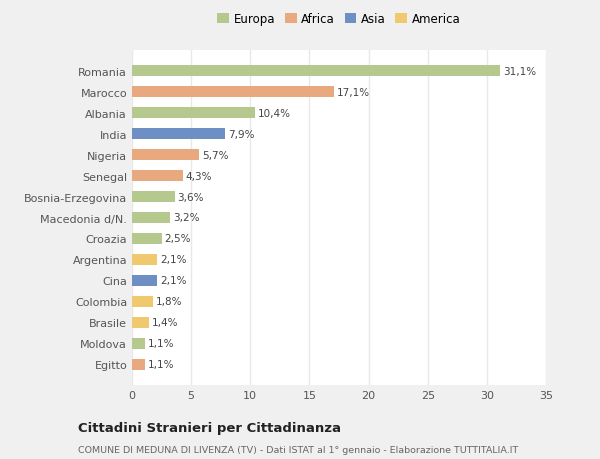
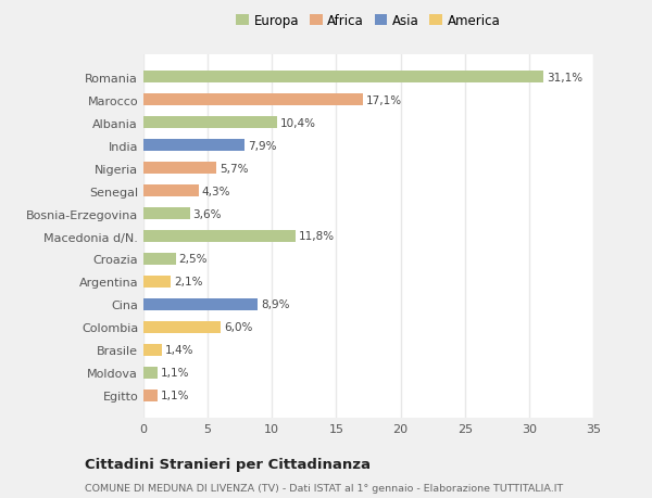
Macedonia d/N.: 3,2% -> 11,8%
Cina: 2,1% -> 8,9%
Colombia: 1,8% -> 6,0%
